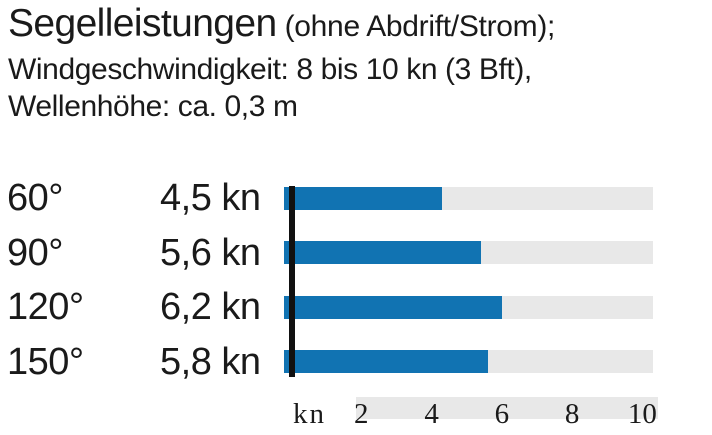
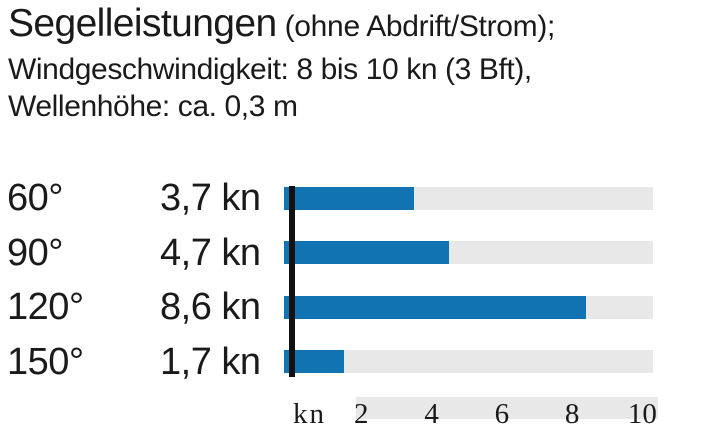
60°: 4,5 -> 3,7
90°: 5,6 -> 4,7
120°: 6,2 -> 8,6
150°: 5,8 -> 1,7
